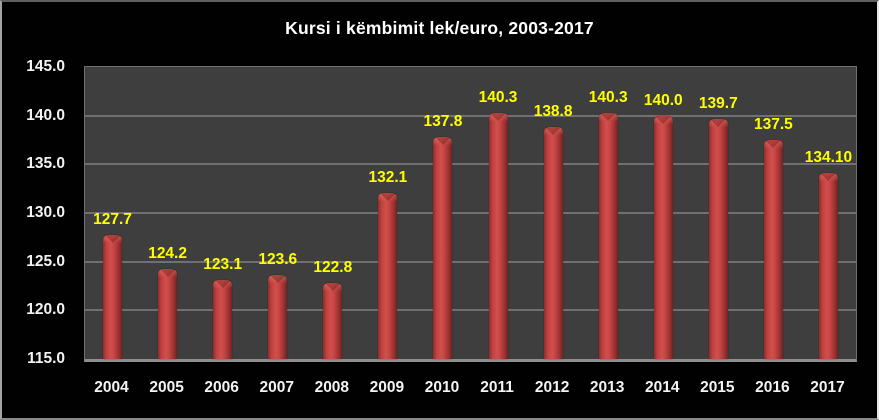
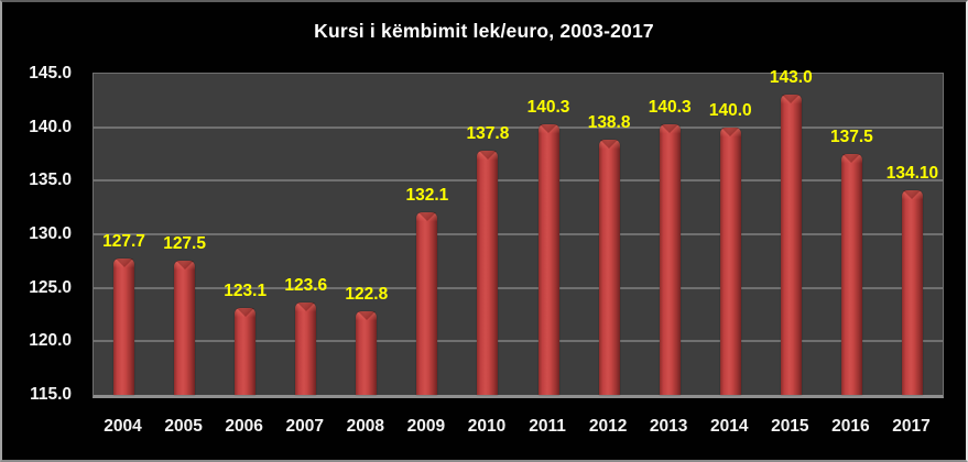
2005: 124.2 -> 127.5
2015: 139.7 -> 143.0
